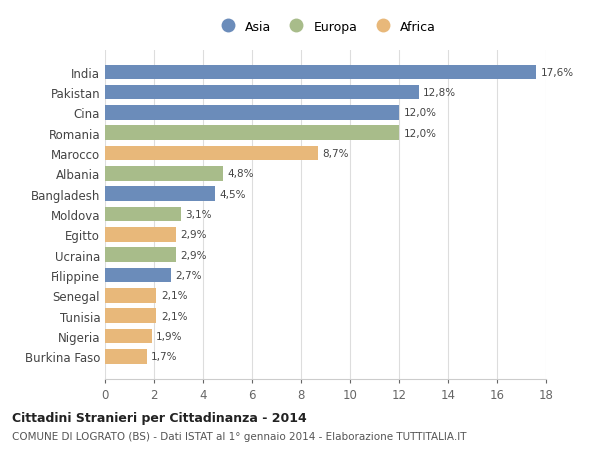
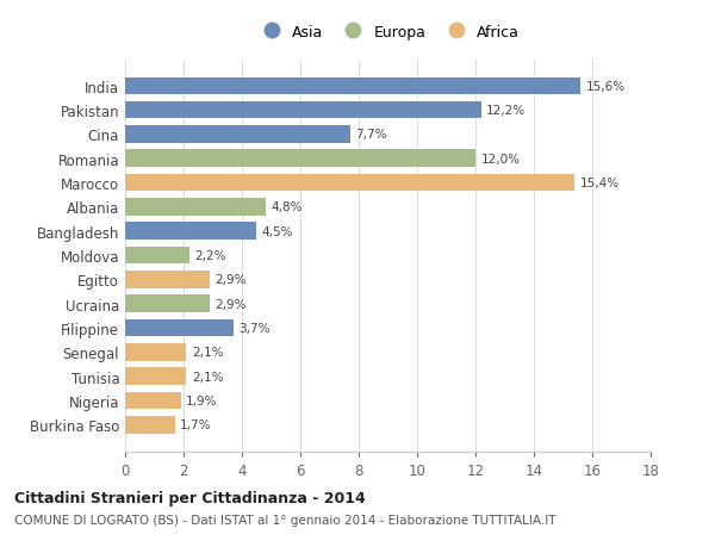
India: 17,6% -> 15,6%
Pakistan: 12,8% -> 12,2%
Cina: 12,0% -> 7,7%
Marocco: 8,7% -> 15,4%
Moldova: 3,1% -> 2,2%
Filippine: 2,7% -> 3,7%
